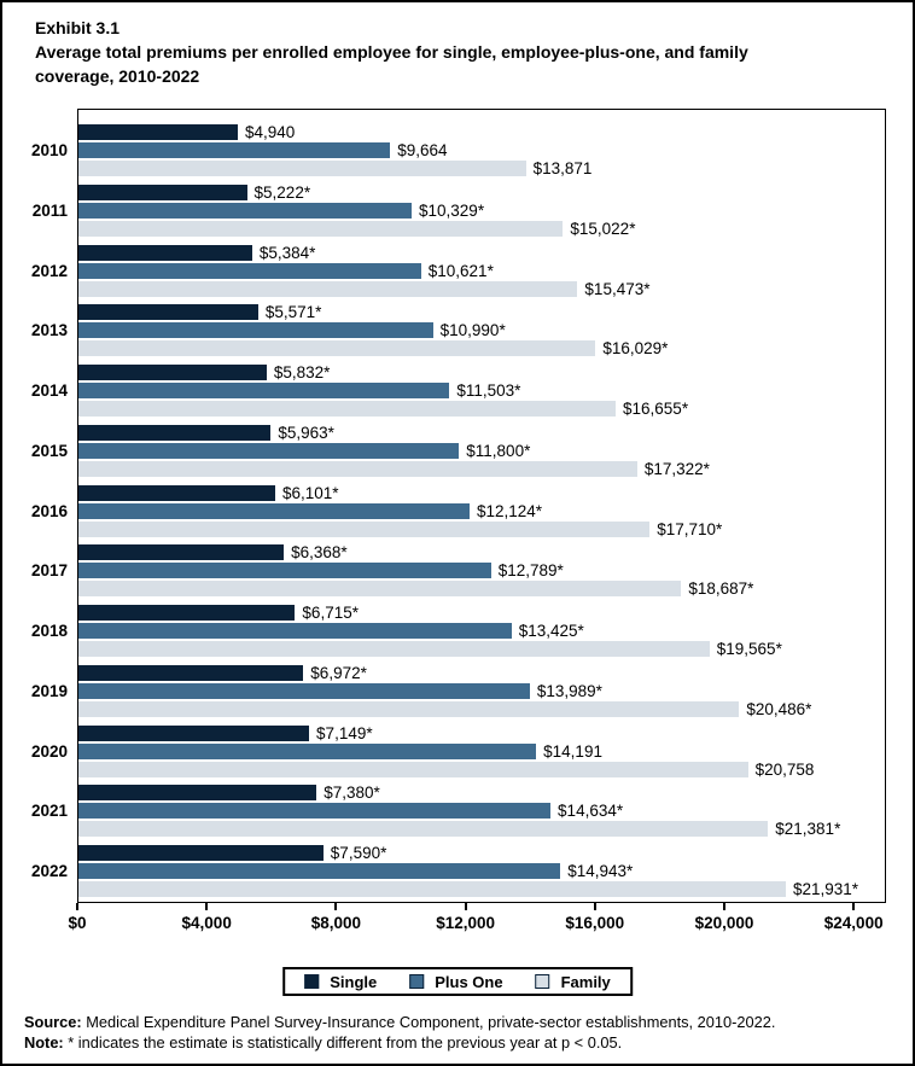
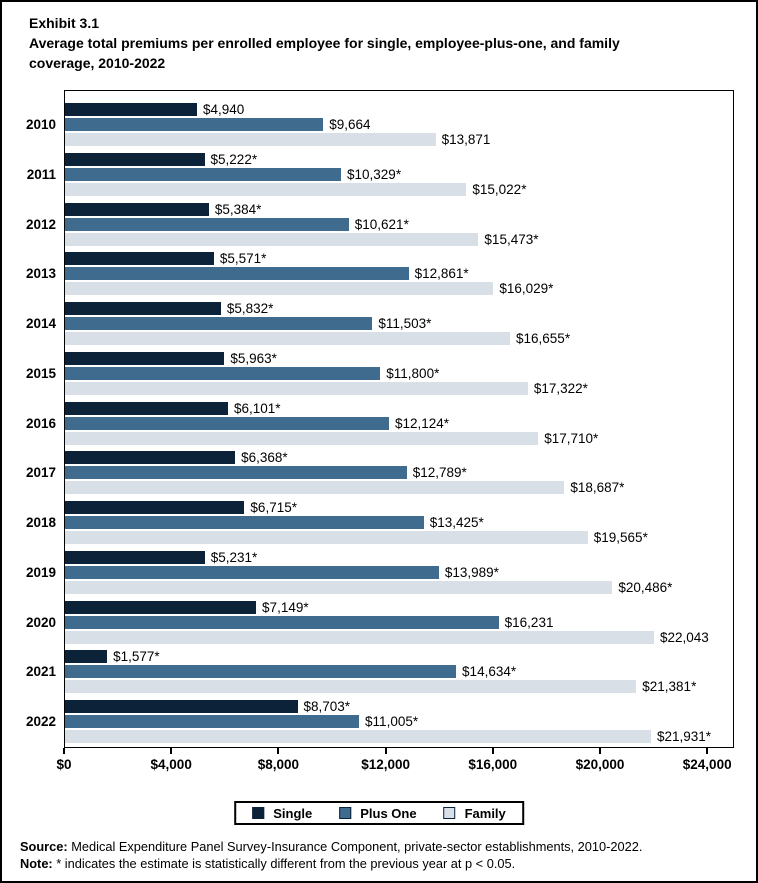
Plus One/2013: 10,990 -> 12,861
Single/2019: 6,972 -> 5,231
Plus One/2020: $14,191 -> $16,231
Family/2020: $20,758 -> $22,043
Single/2021: 7,380 -> 1,577
Single/2022: 7,590 -> 8,703
Plus One/2022: 14,943 -> 11,005
